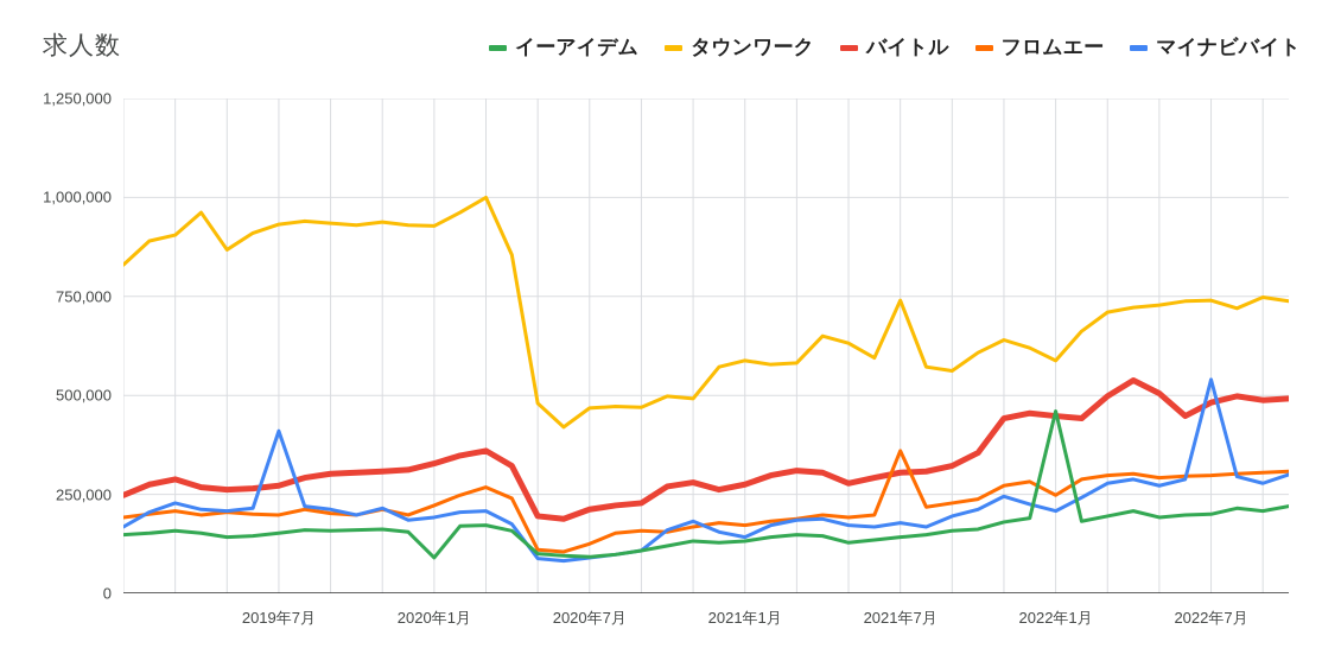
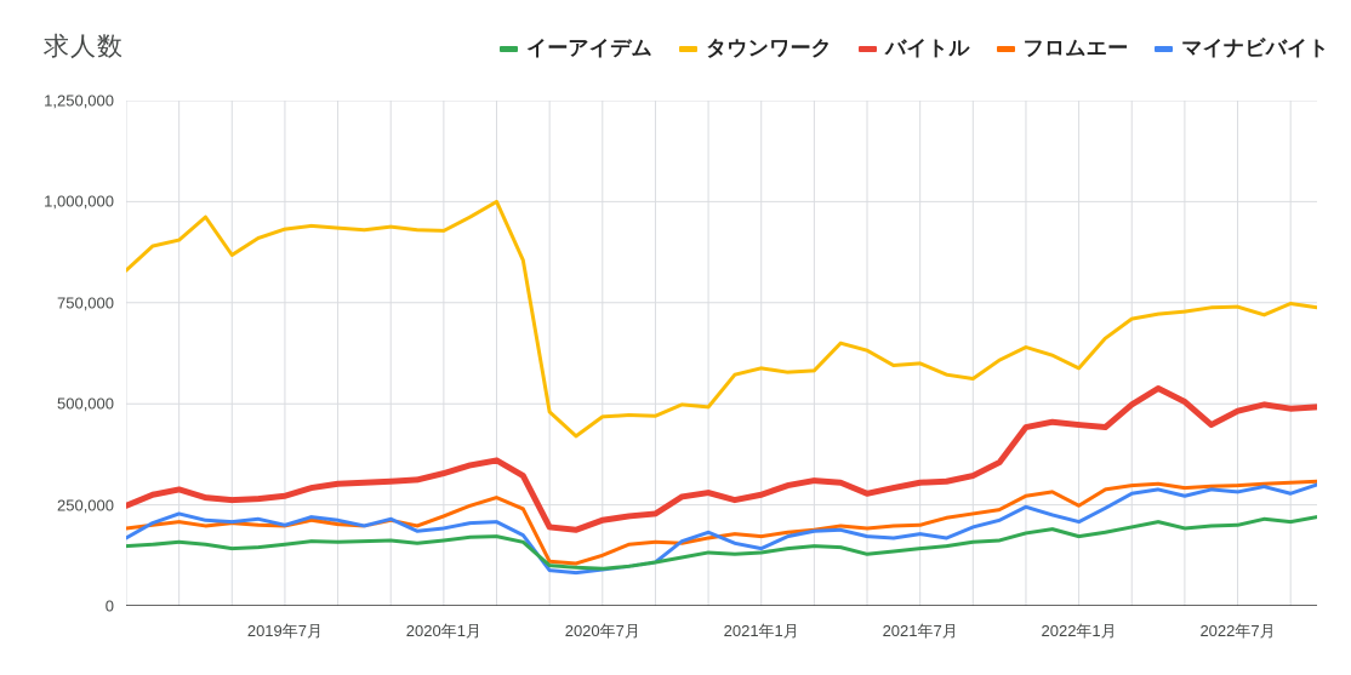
マイナビバイト/2019年7月: 410000 -> 200000
イーアイデム/2020年1月: 90000 -> 160000
タウンワーク/2021年7月: 740000 -> 600000
フロムエー/2021年7月: 360000 -> 200000
イーアイデム/2022年1月: 460000 -> 170000
マイナビバイト/2022年7月: 540000 -> 280000
